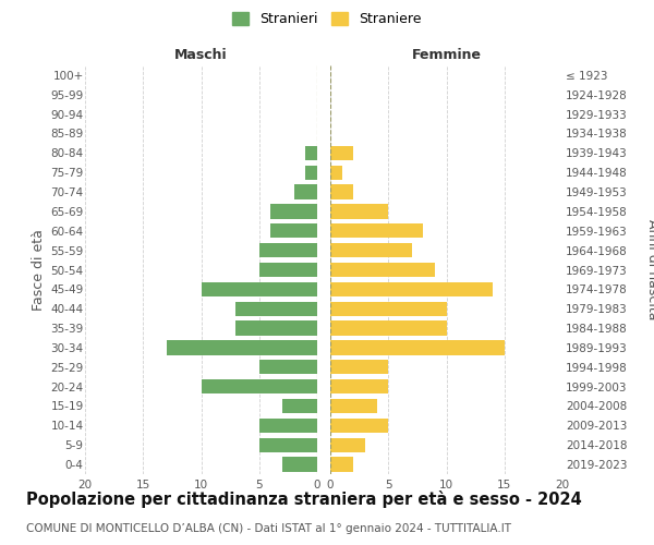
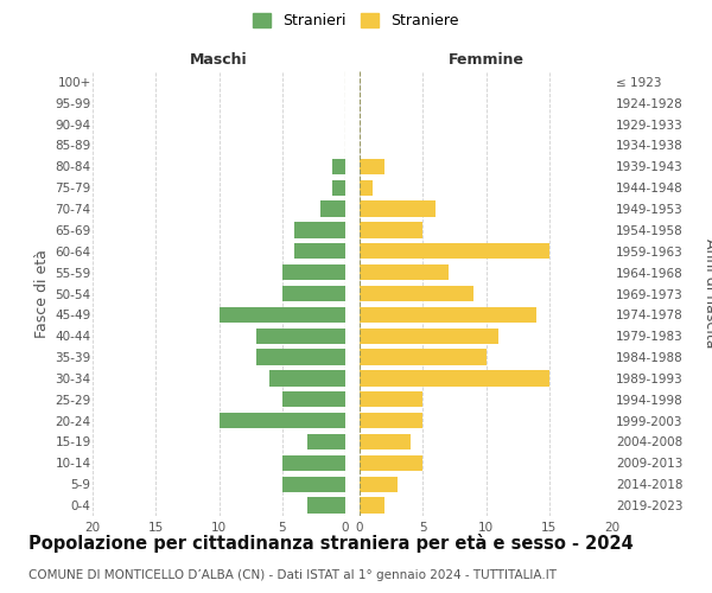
Maschi/30-34: 13 -> 6
Femmine/1949-1953: 2 -> 6
Femmine/1959-1963: 8 -> 15
Femmine/1979-1983: 10 -> 11
